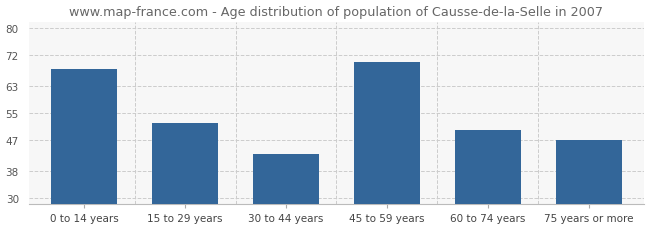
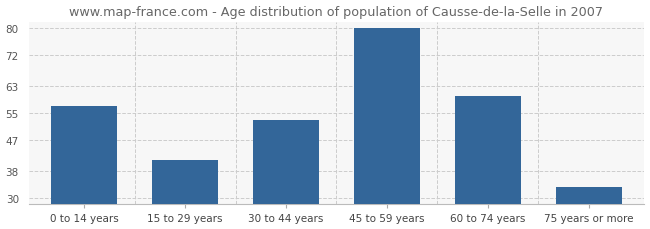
0 to 14 years: 68 -> 57
15 to 29 years: 52 -> 41
30 to 44 years: 43 -> 53
45 to 59 years: 70 -> 80
60 to 74 years: 50 -> 60
75 years or more: 47 -> 33
